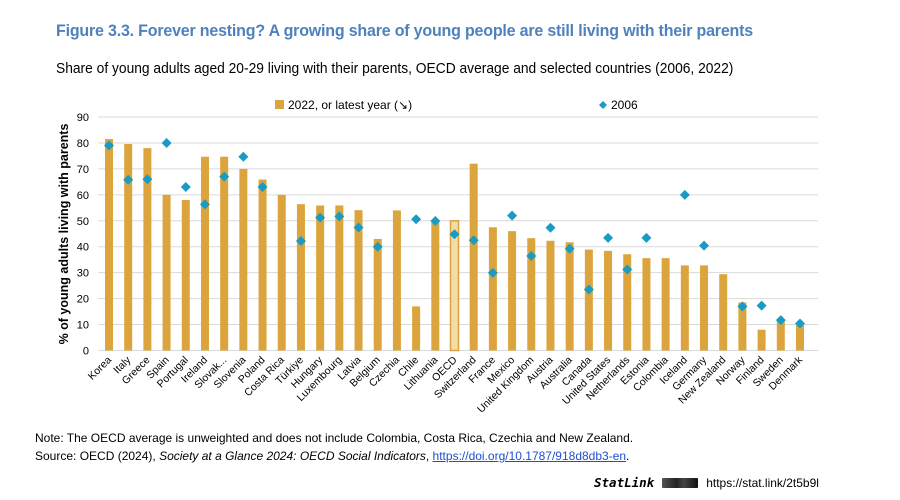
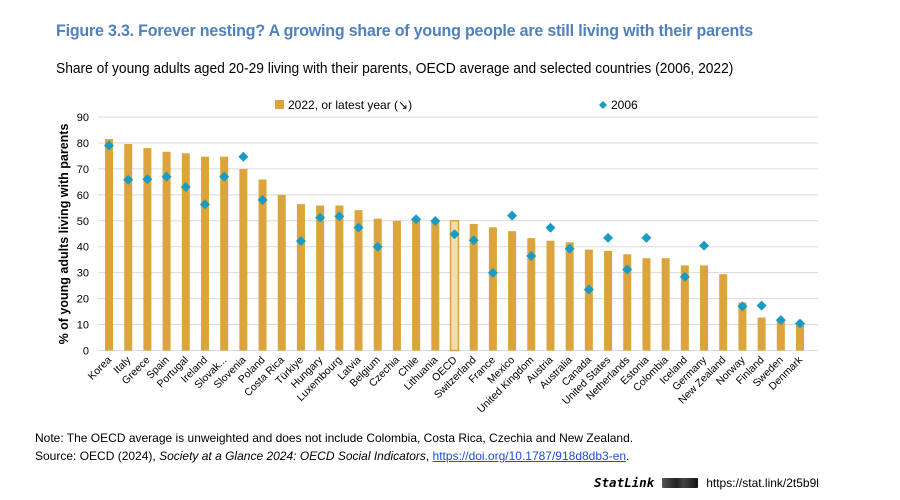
2022, or latest year (↘)/Spain: 60 -> 77
2006/Spain: 80 -> 67
2022, or latest year (↘)/Portugal: 58 -> 76
2006/Poland: 63 -> 58
2022, or latest year (↘)/Belgium: 43 -> 51
2022, or latest year (↘)/Czechia: 54 -> 50
2022, or latest year (↘)/Chile: 17 -> 50
2022, or latest year (↘)/Switzerland: 72 -> 49
2006/Iceland: 60 -> 28
2022, or latest year (↘)/Finland: 8 -> 13
